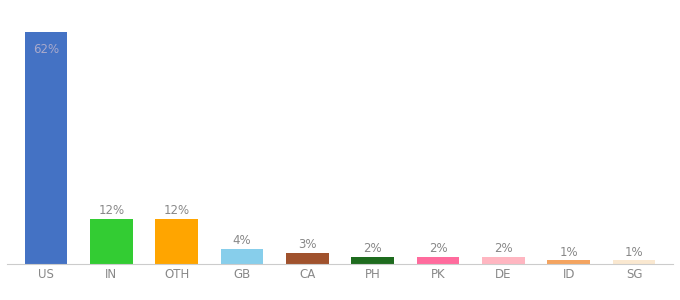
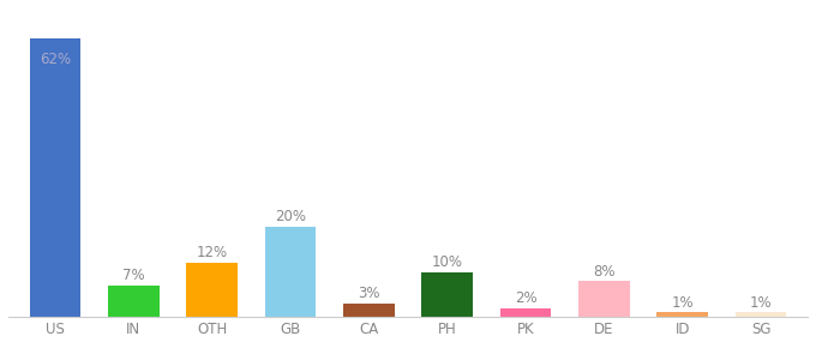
IN: 12% -> 7%
GB: 4% -> 20%
PH: 2% -> 10%
DE: 2% -> 8%
